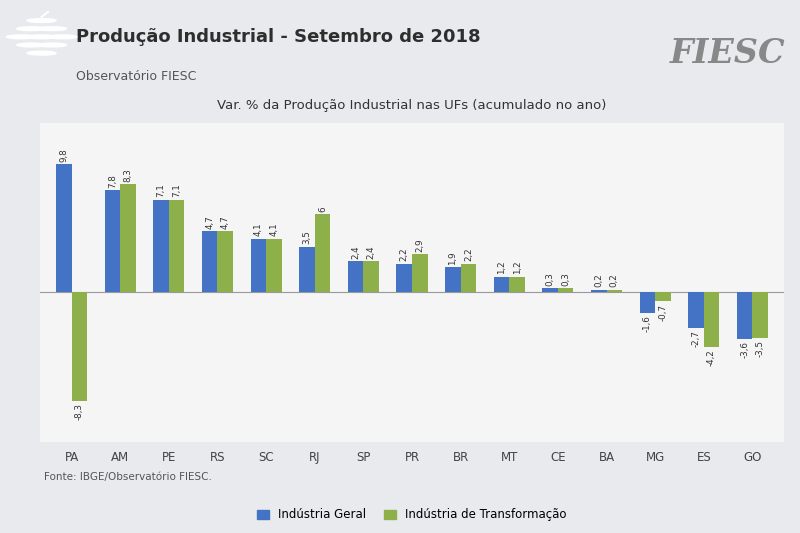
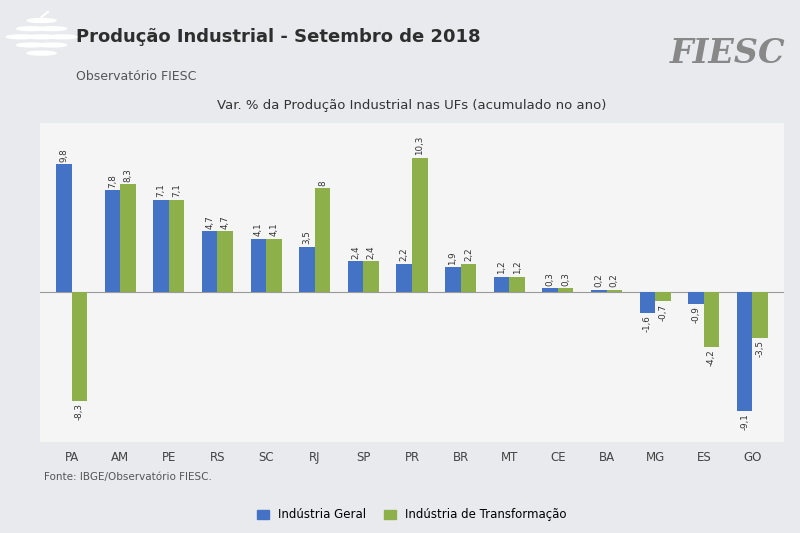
Indústria de Transformação/RJ: 6 -> 8
Indústria de Transformação/PR: 2,9 -> 10,3
Indústria Geral/ES: -2,7 -> -0,9
Indústria Geral/GO: -3,6 -> -9,1
